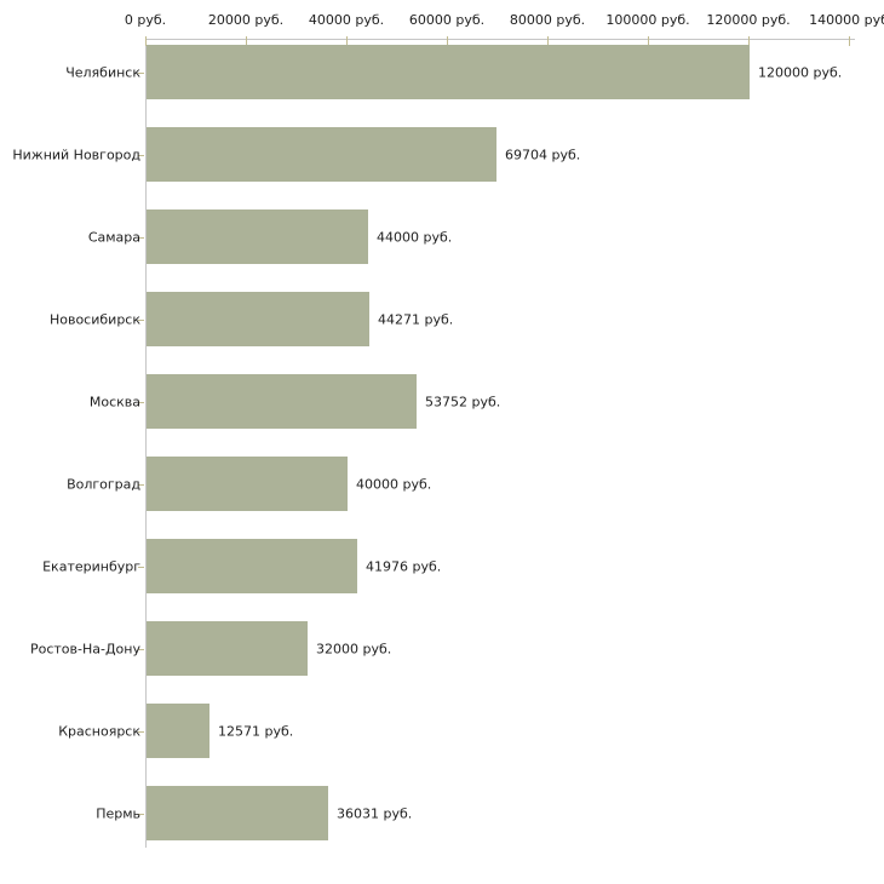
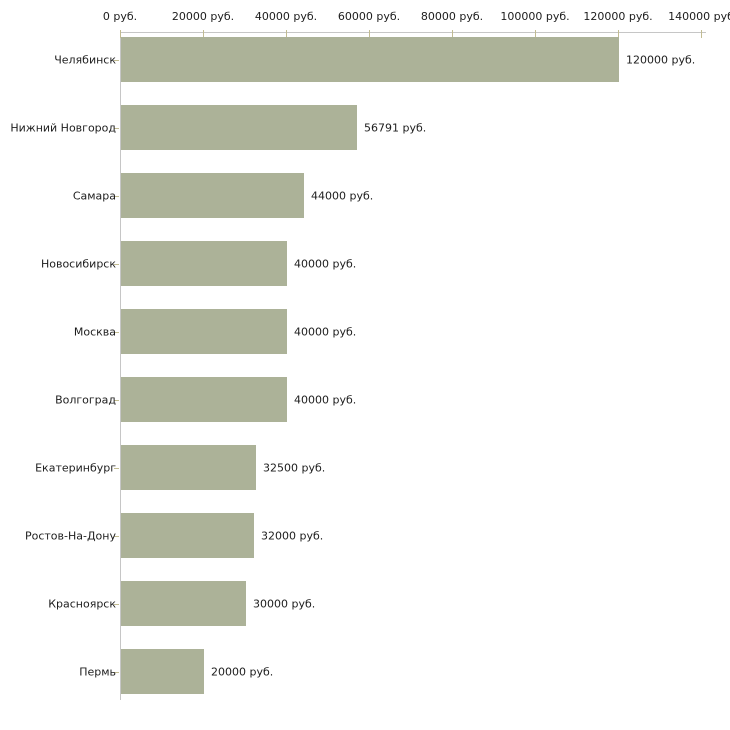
Нижний Новгород: 69704 -> 56791
Новосибирск: 44271 -> 40000
Москва: 53752 -> 40000
Екатеринбург: 41976 -> 32500
Красноярск: 12571 -> 30000
Пермь: 36031 -> 20000
